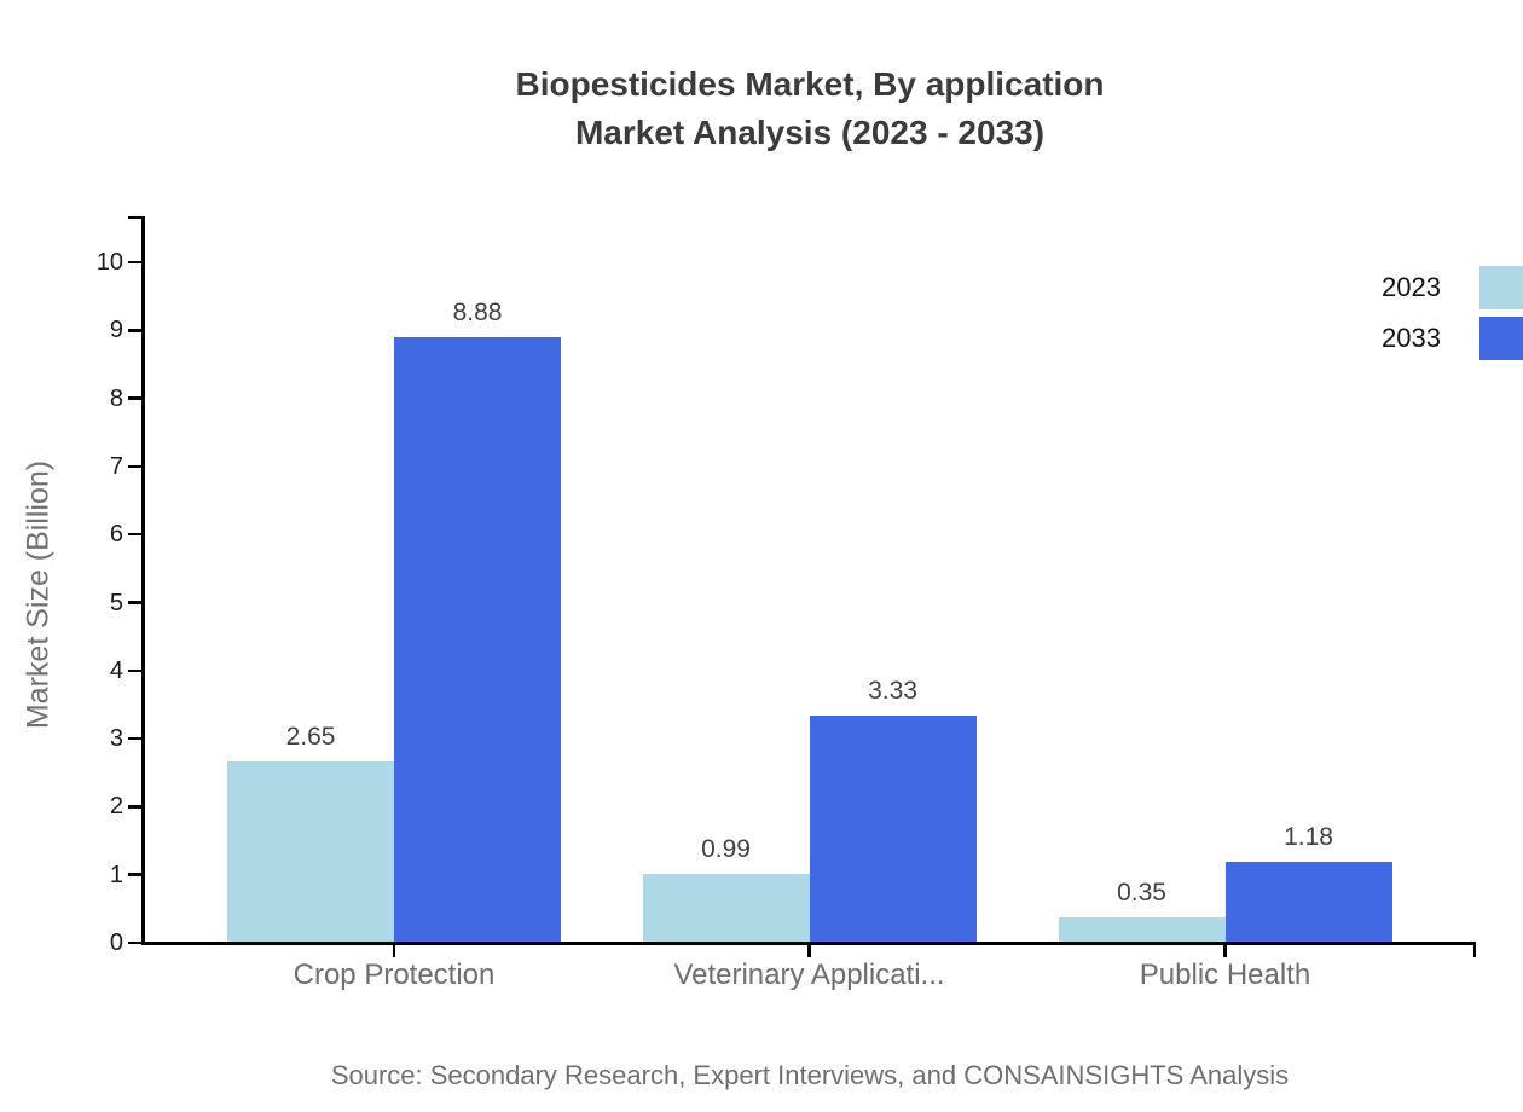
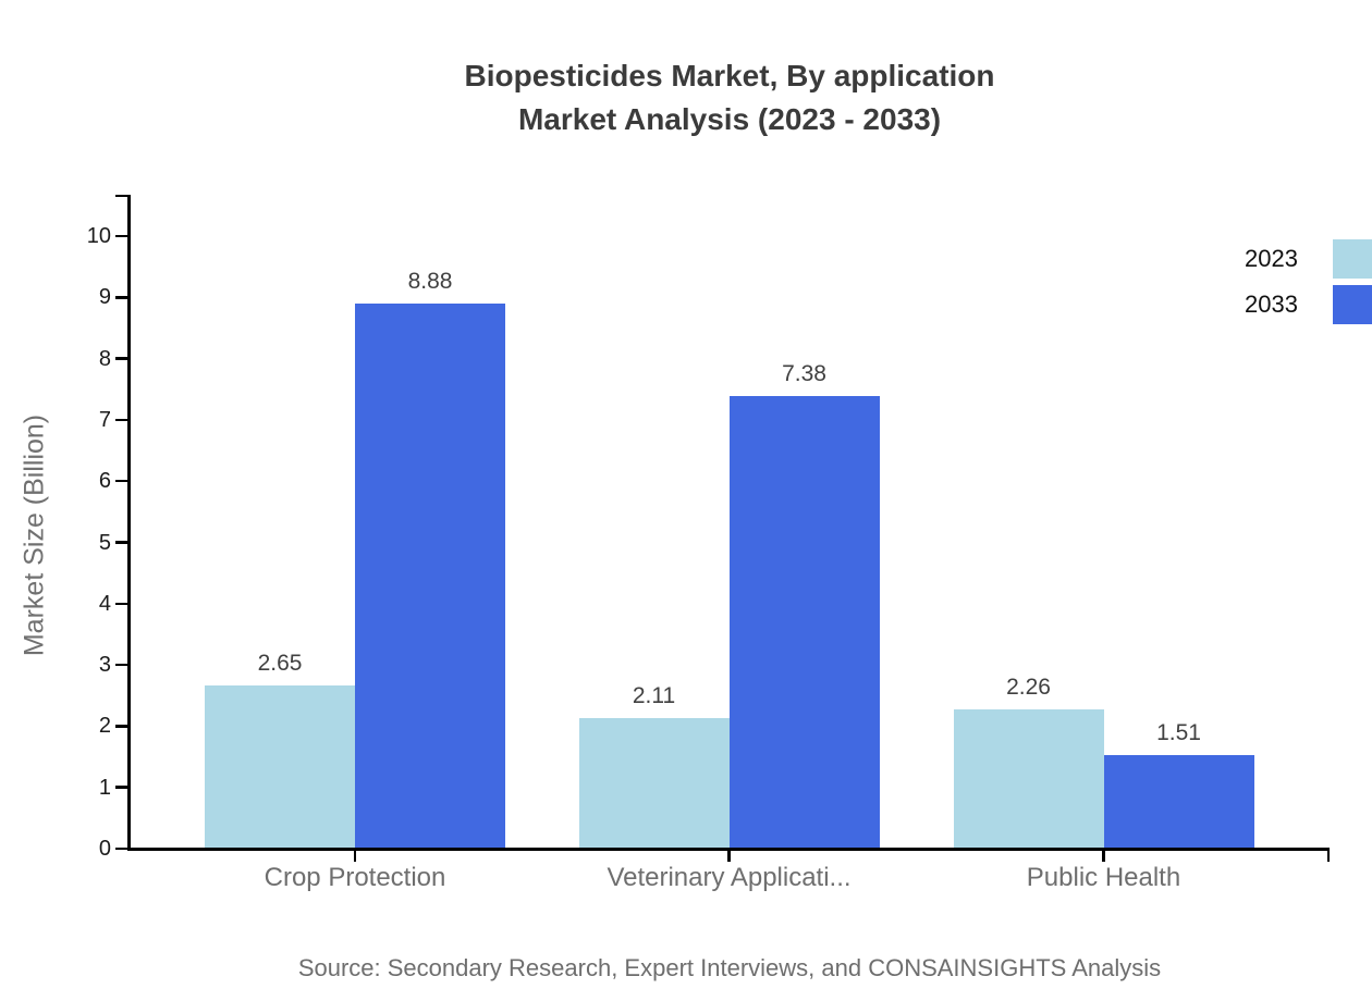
2023/Veterinary Applicati...: 0.99 -> 2.11
2033/Veterinary Applicati...: 3.33 -> 7.38
2023/Public Health: 0.35 -> 2.26
2033/Public Health: 1.18 -> 1.51
